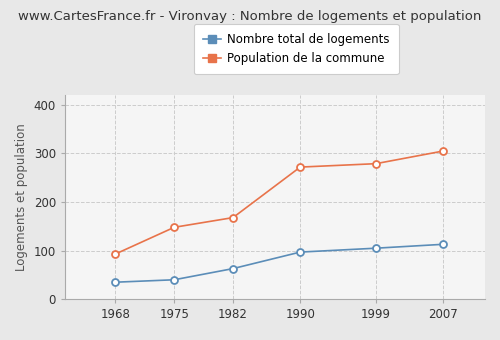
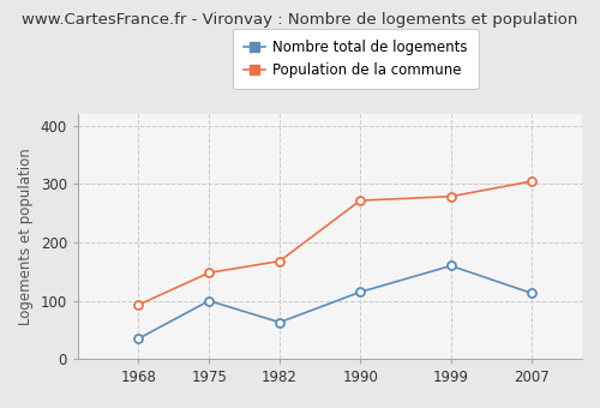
Nombre total de logements/1975: 40 -> 100
Nombre total de logements/1990: 97 -> 115
Nombre total de logements/1999: 105 -> 160
